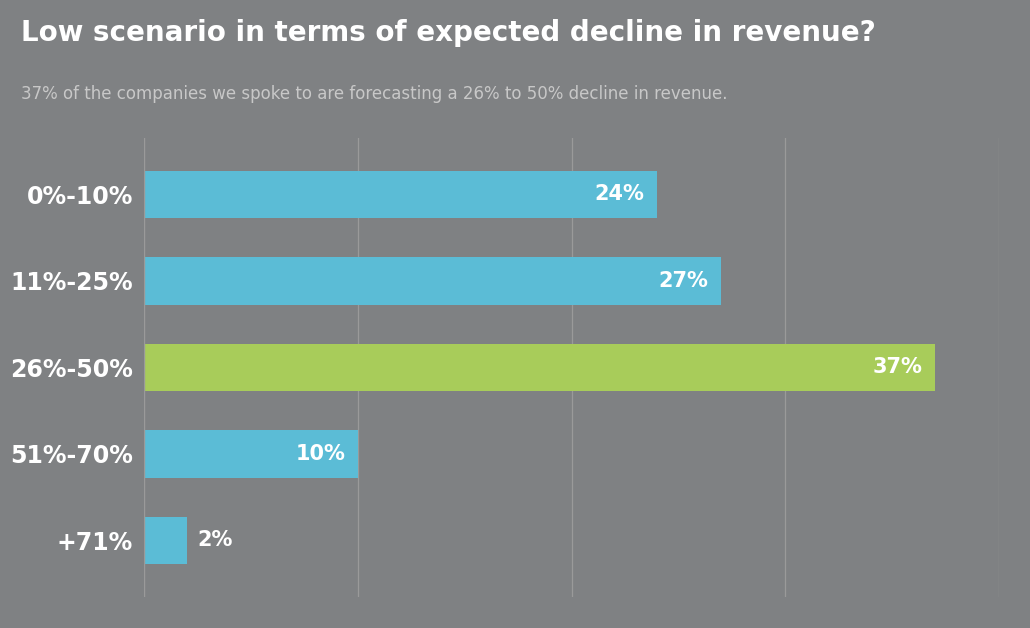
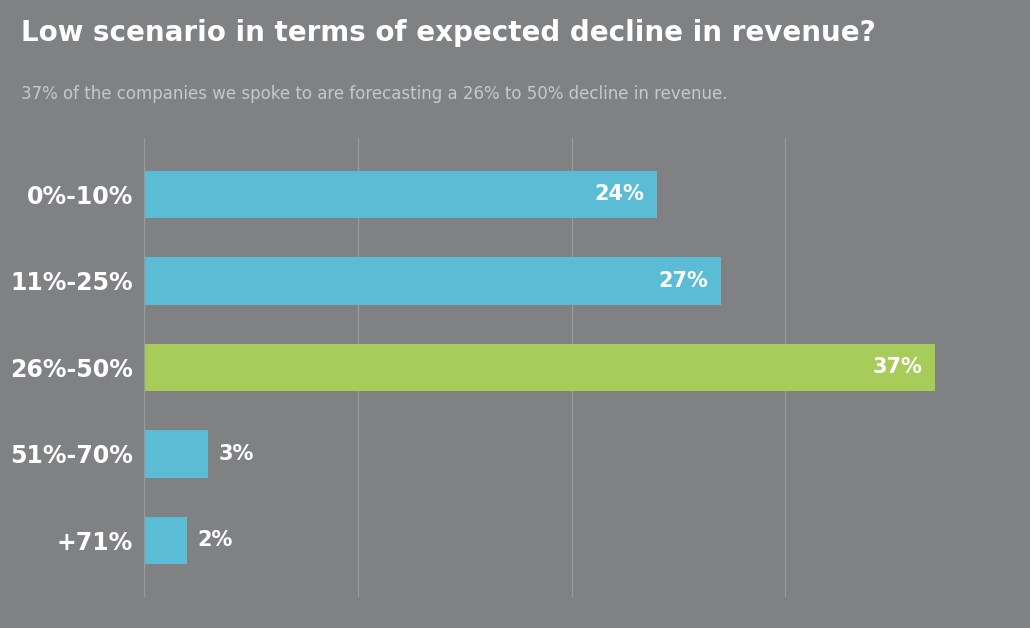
51%-70%: 10% -> 3%
